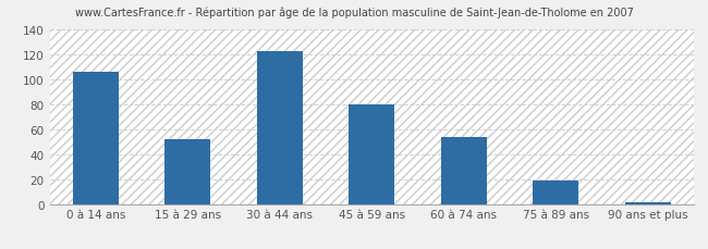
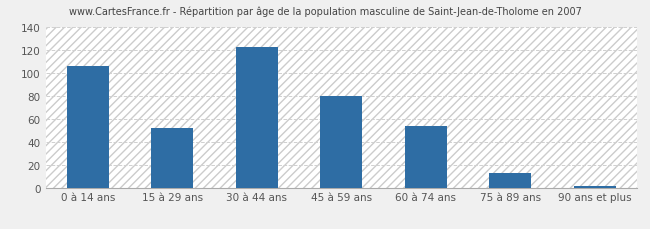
75 à 89 ans: 19 -> 13
